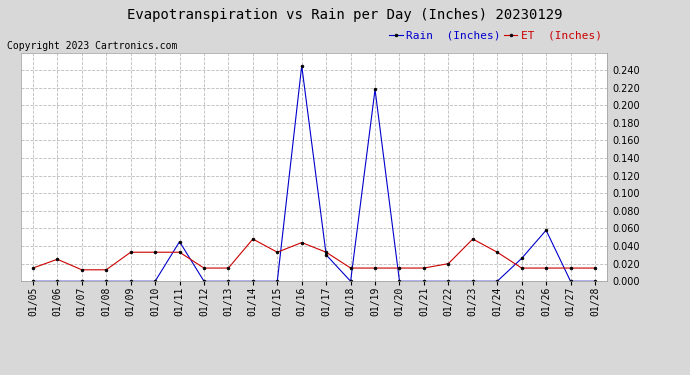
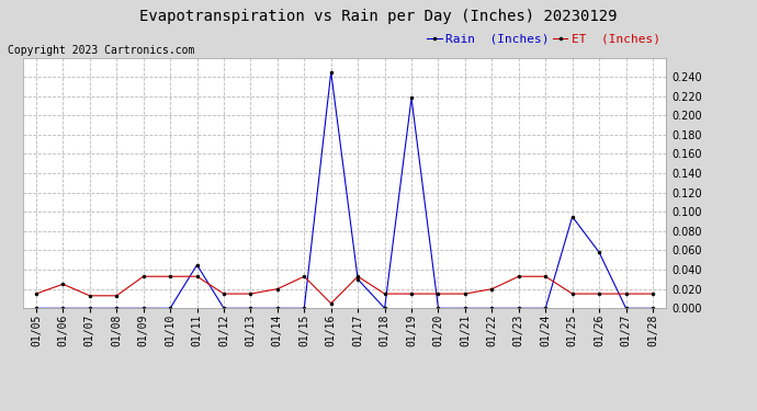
ET (Inches)/01/14: 0.048 -> 0.020
ET (Inches)/01/16: 0.044 -> 0.005
ET (Inches)/01/23: 0.048 -> 0.033
Rain (Inches)/01/25: 0.026 -> 0.095
